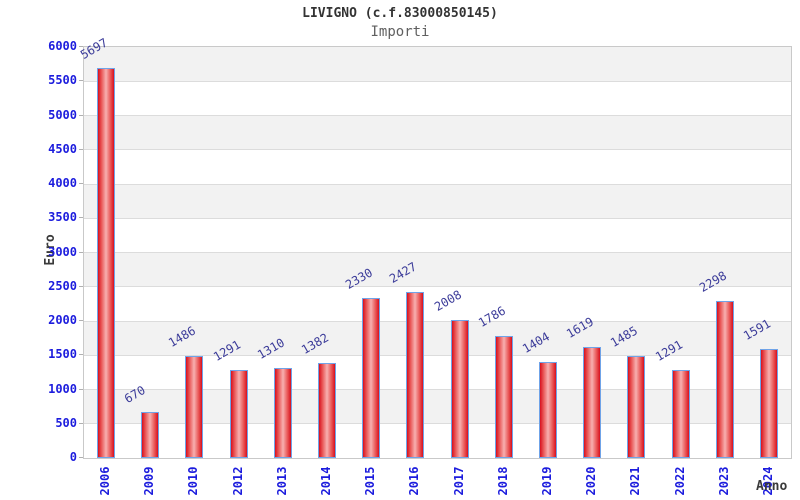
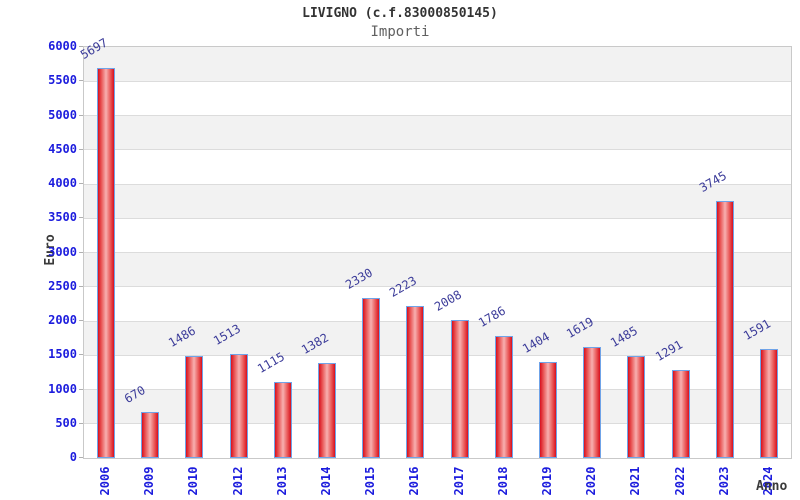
2012: 1291 -> 1513
2013: 1310 -> 1115
2016: 2427 -> 2223
2023: 2298 -> 3745
